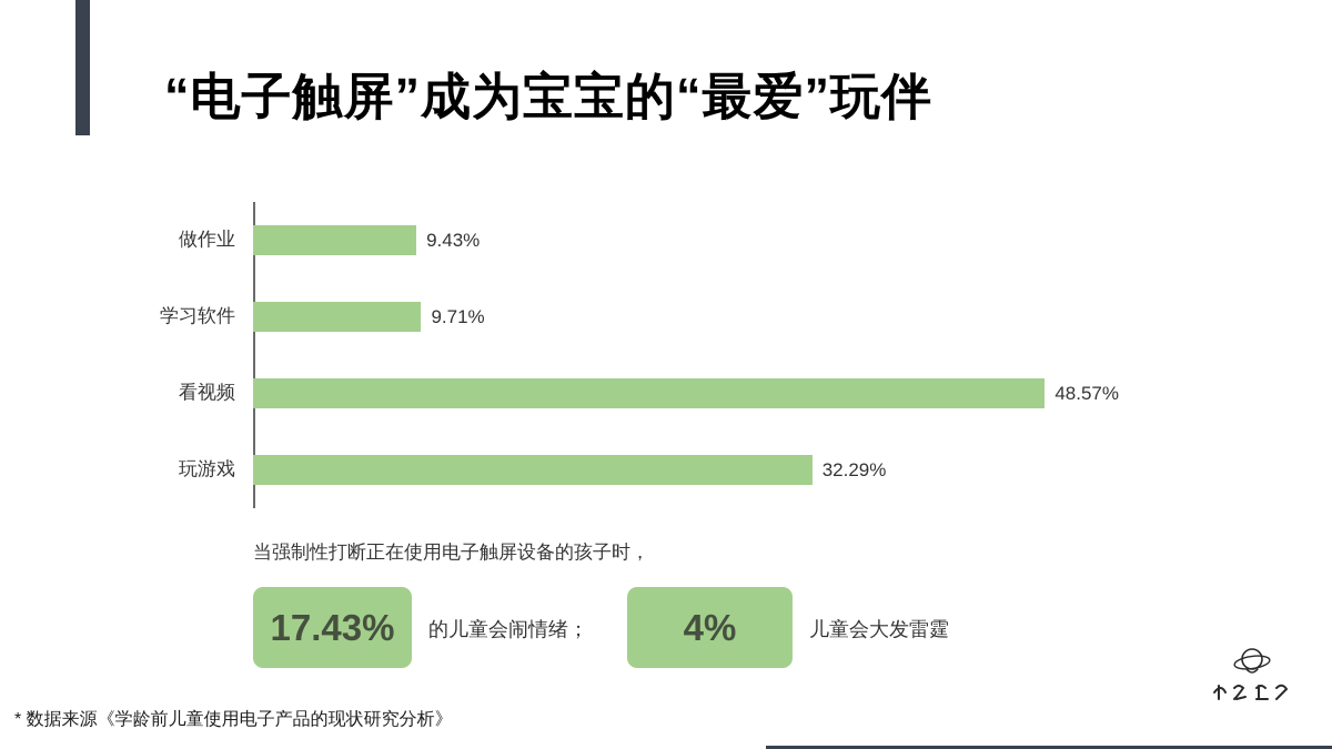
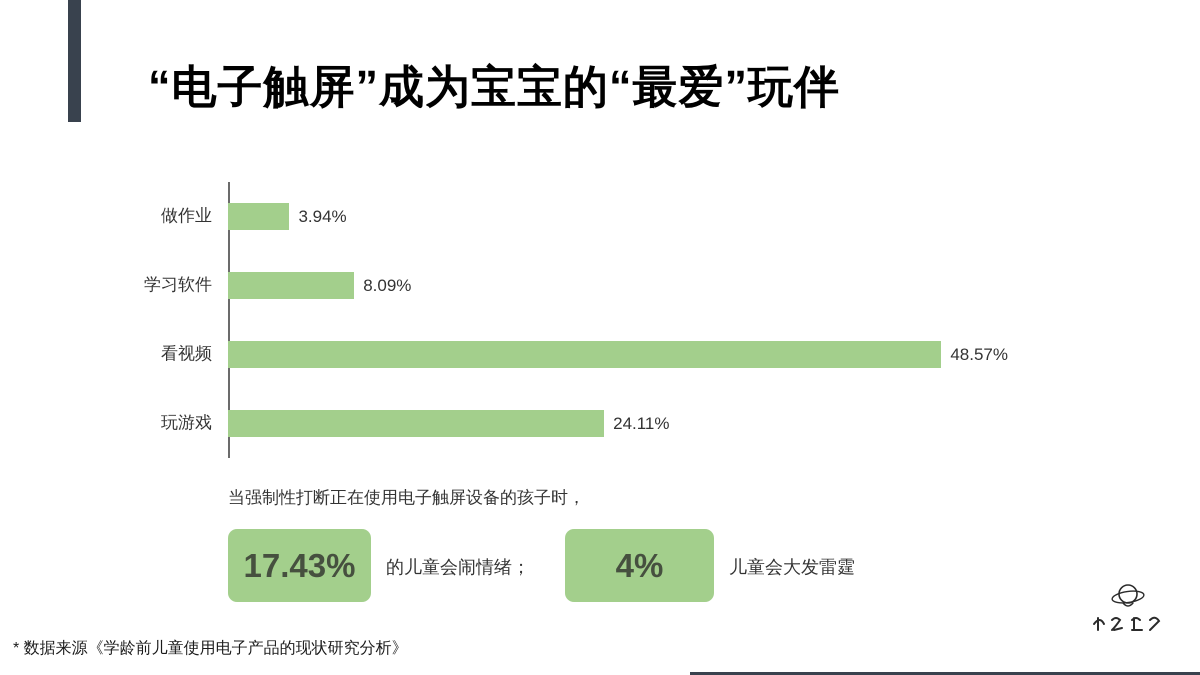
做作业: 9.43% -> 3.94%
学习软件: 9.71% -> 8.09%
玩游戏: 32.29% -> 24.11%
